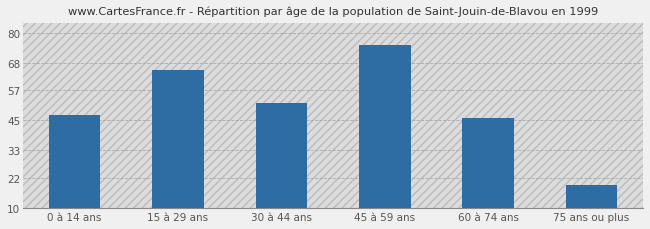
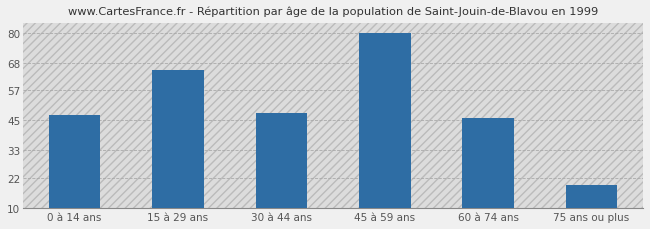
30 à 44 ans: 52 -> 48
45 à 59 ans: 75 -> 80
